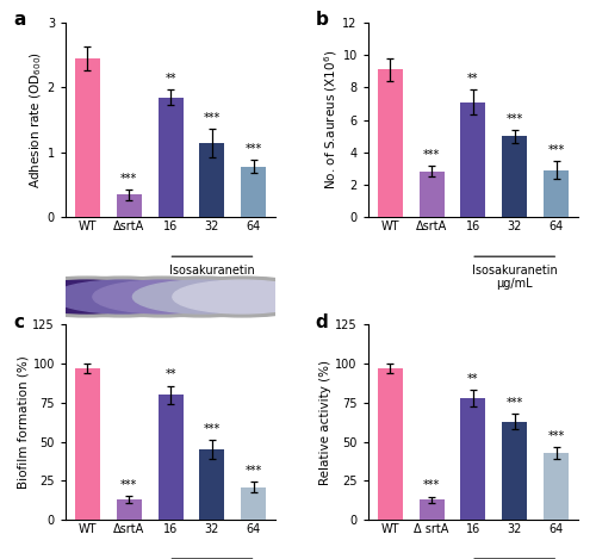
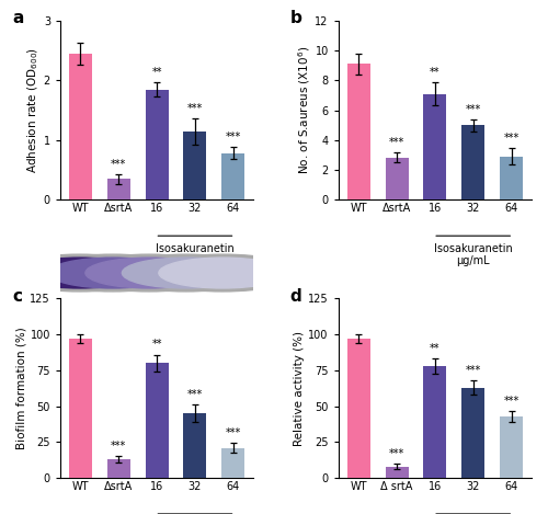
Δ srtA: 13 -> 8
